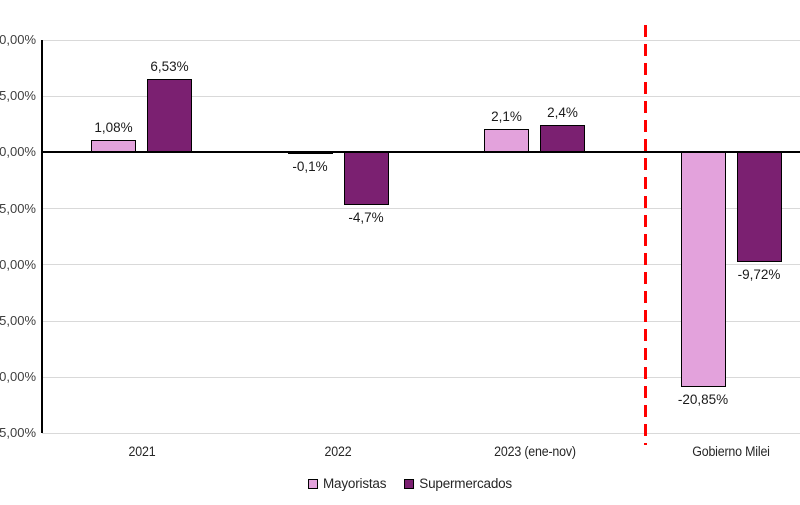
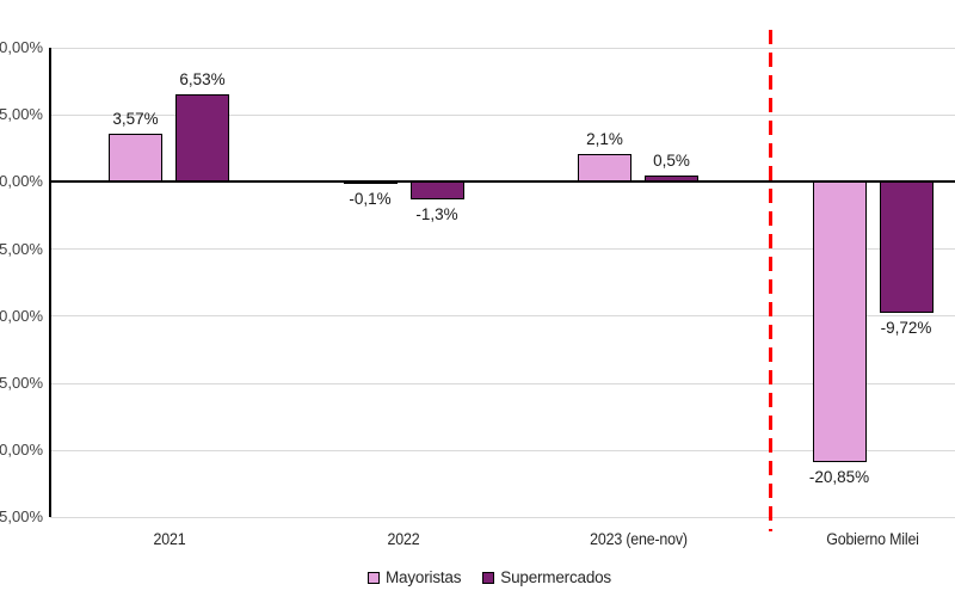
Mayoristas/2021: 1,08% -> 3,57%
Supermercados/2022: -4,7% -> -1,3%
Supermercados/2023 (ene-nov): 2,4% -> 0,5%
